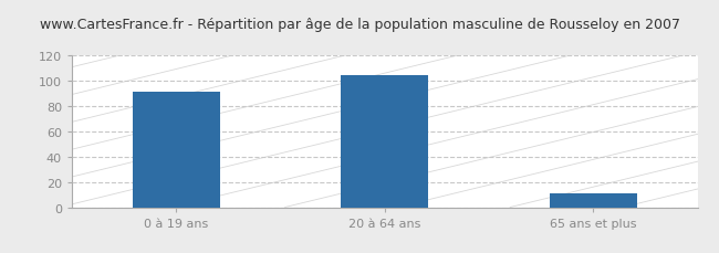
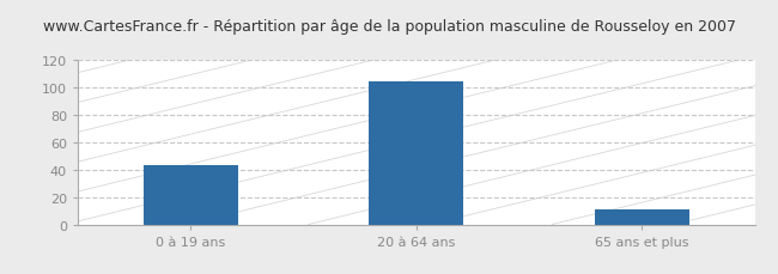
0 à 19 ans: 91 -> 43
